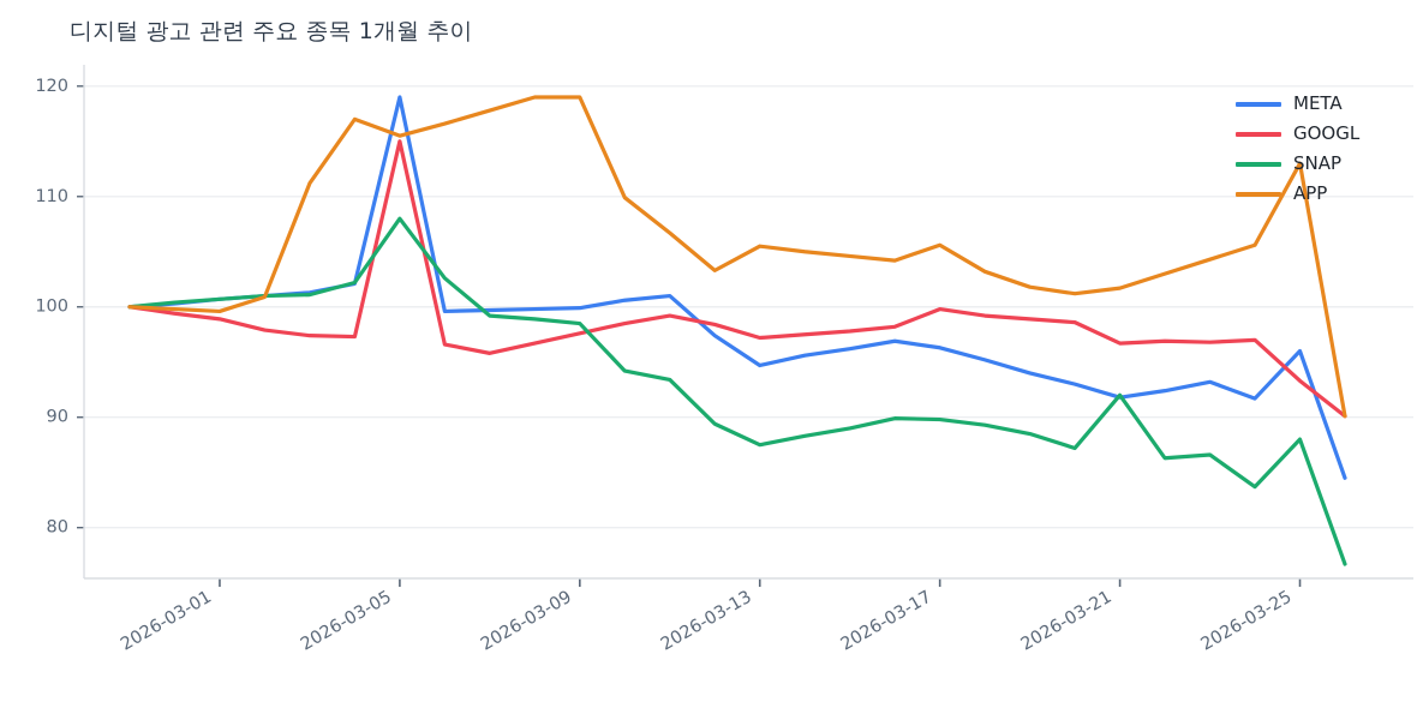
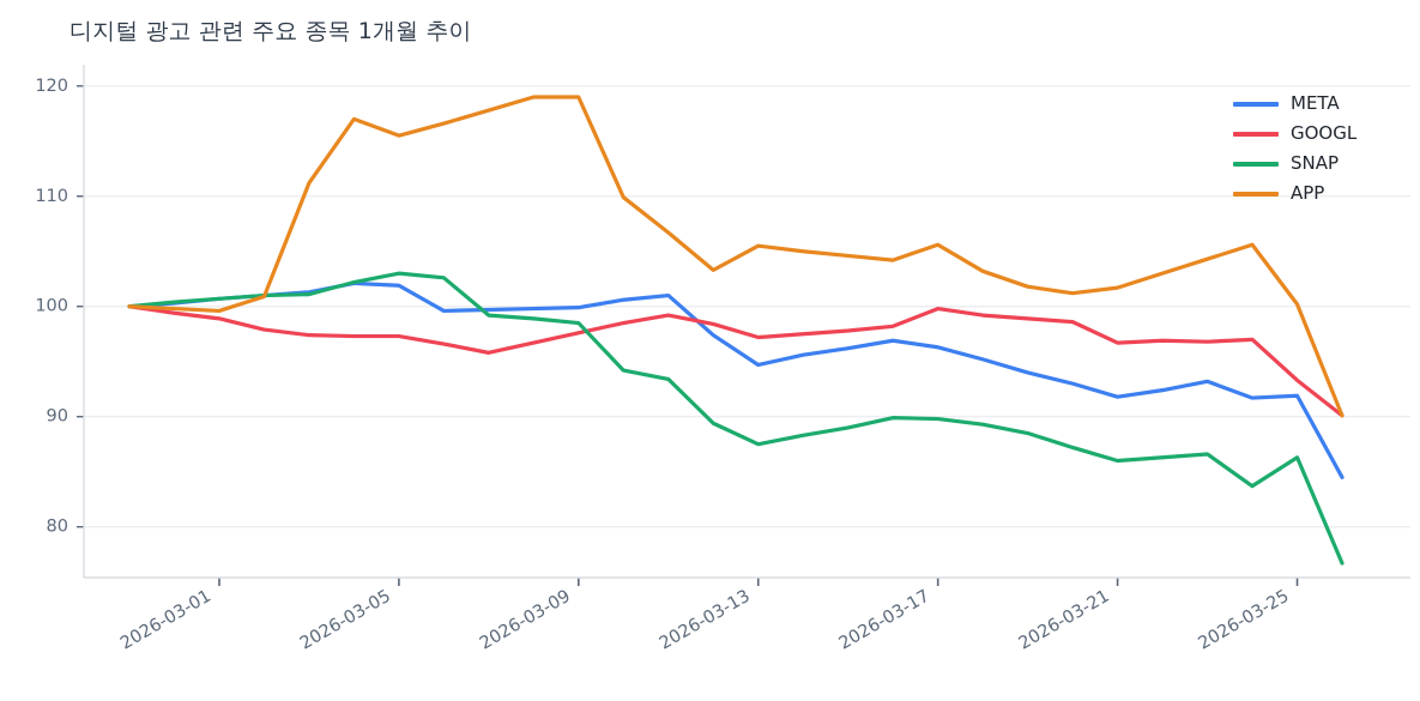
META/2026-03-05: 119 -> 102
GOOGL/2026-03-05: 115 -> 97
SNAP/2026-03-05: 108 -> 103
SNAP/2026-03-21: 92 -> 86
META/2026-03-25: 96 -> 92
SNAP/2026-03-25: 88 -> 86
APP/2026-03-25: 113 -> 100
